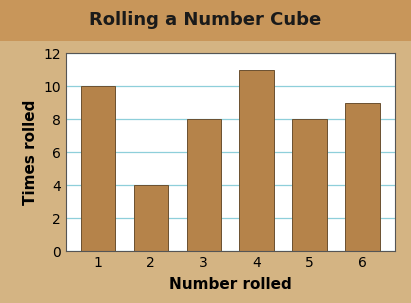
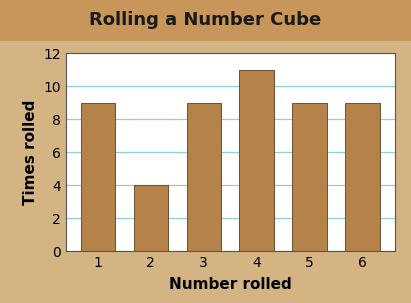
1: 10 -> 9
3: 8 -> 9
5: 8 -> 9
